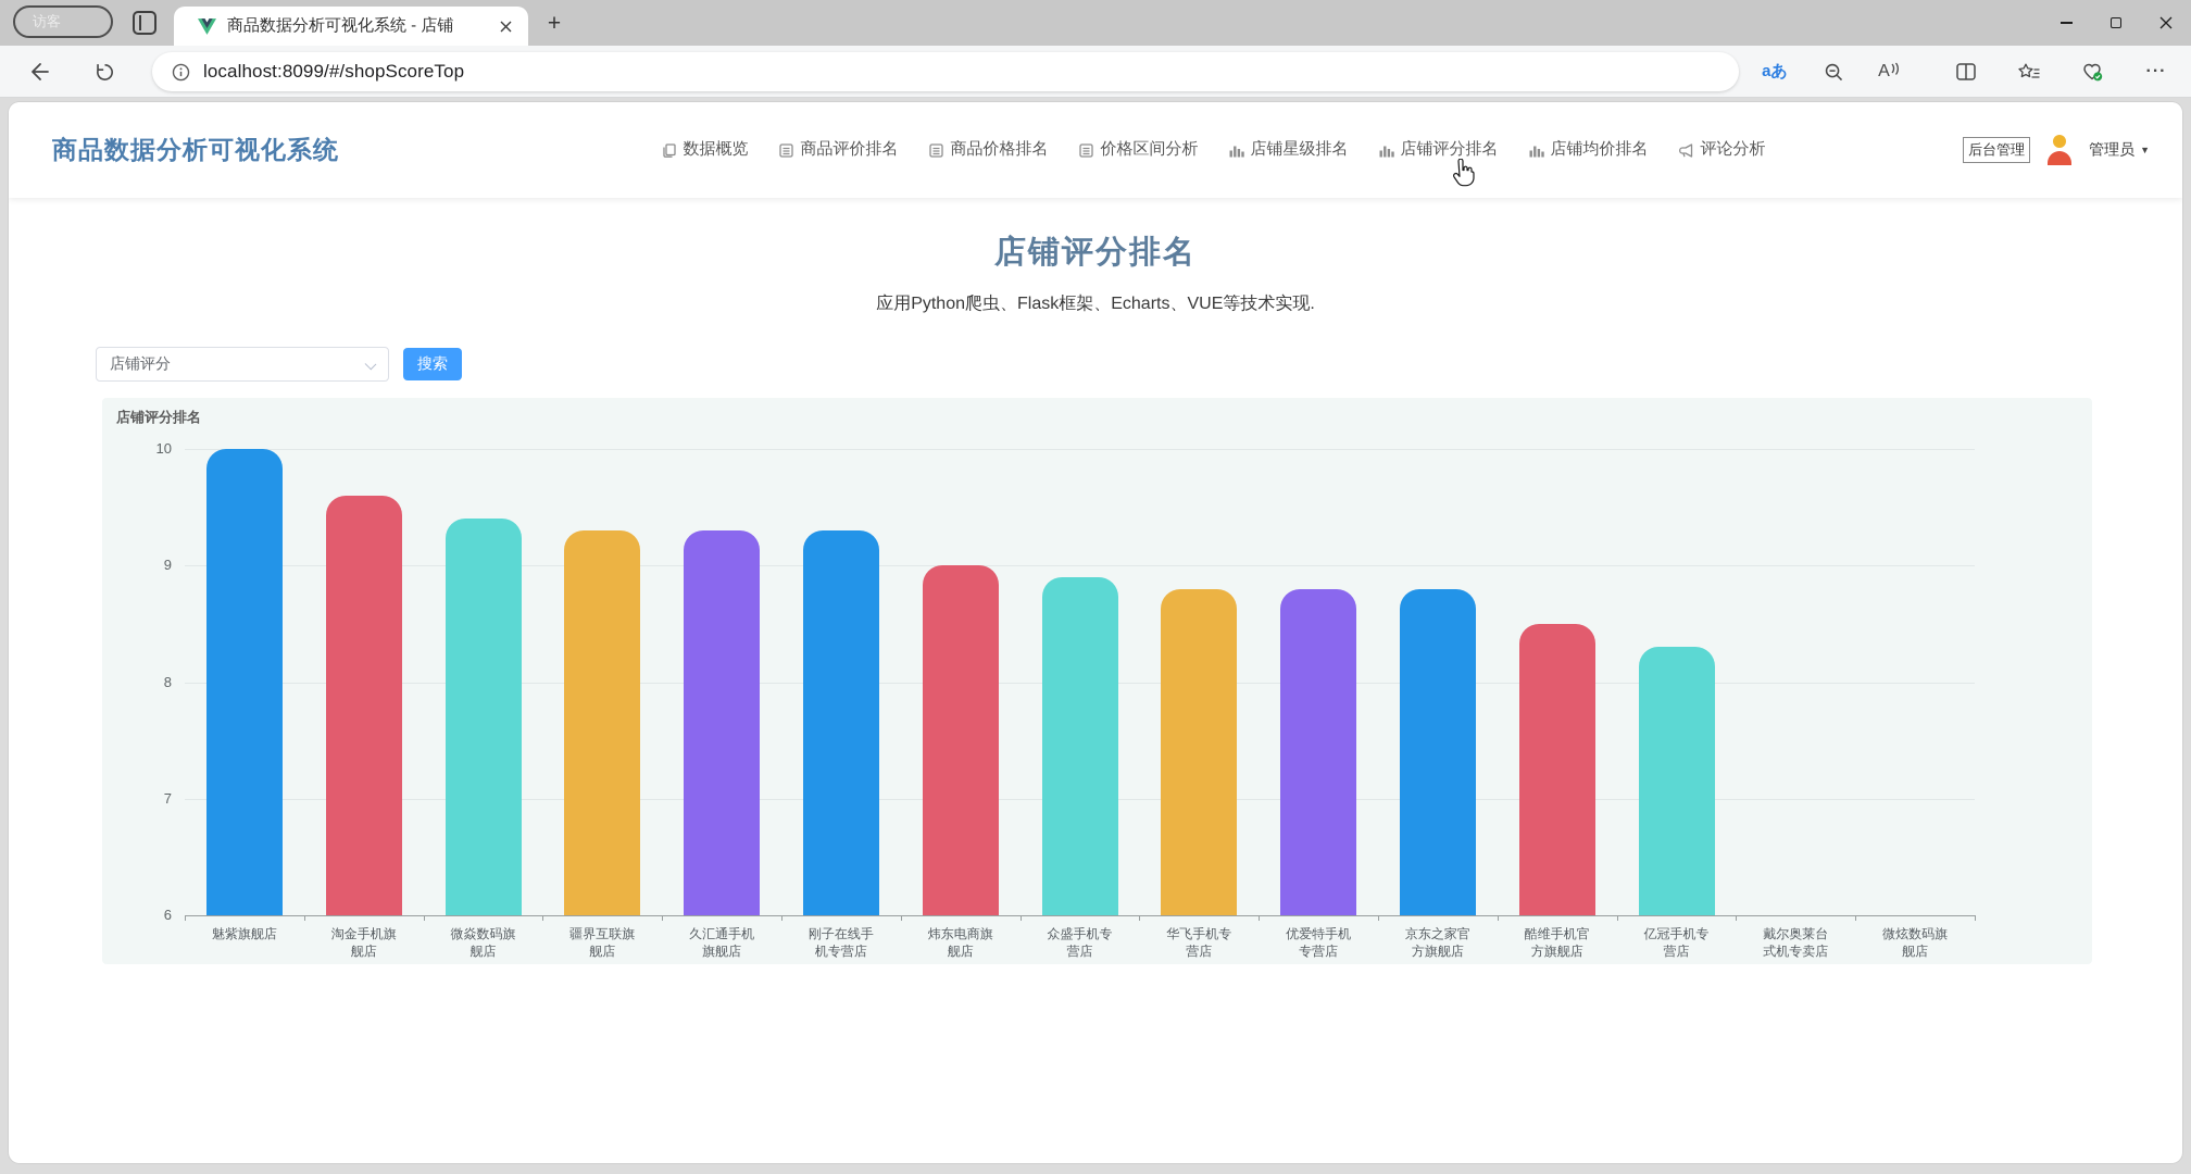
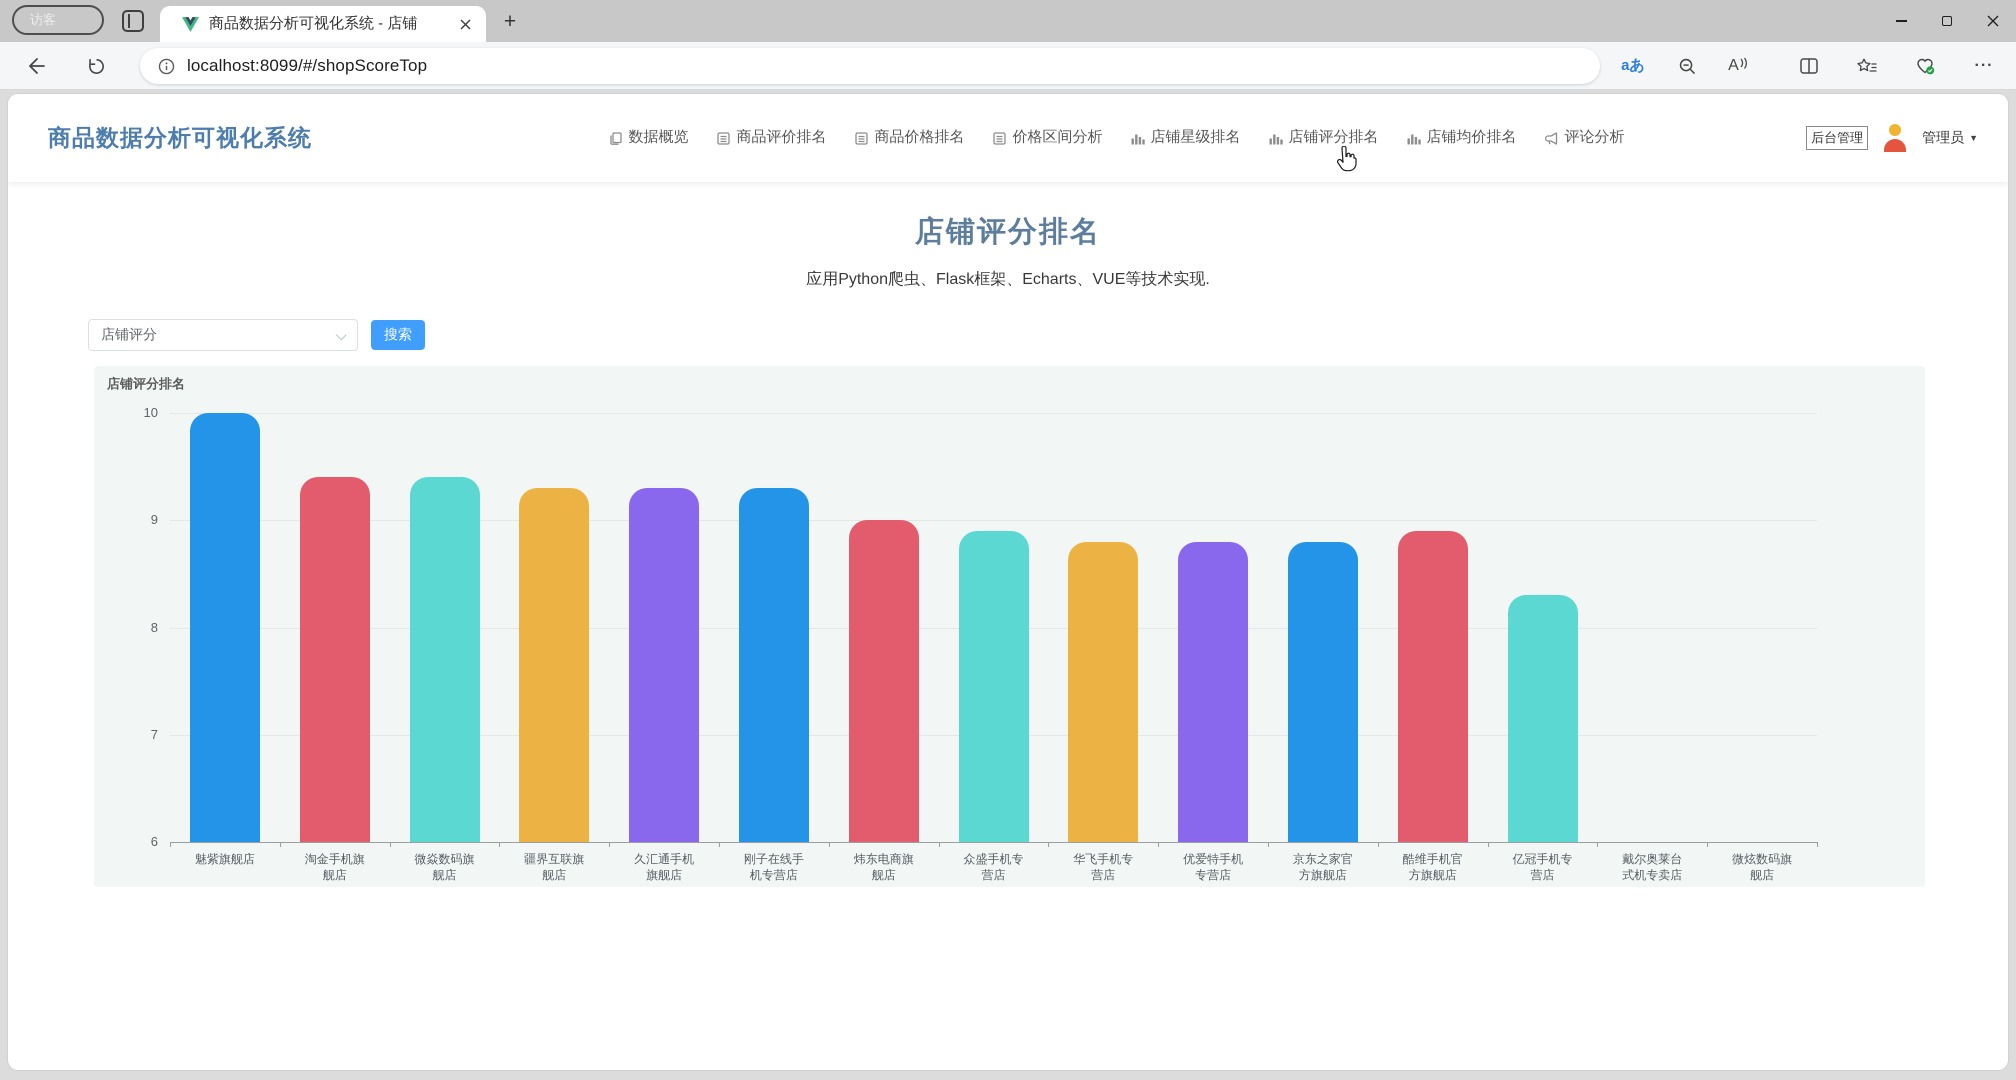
淘金手机旗舰店: 9.6 -> 9.4
酷维手机官方旗舰店: 8.5 -> 8.9
